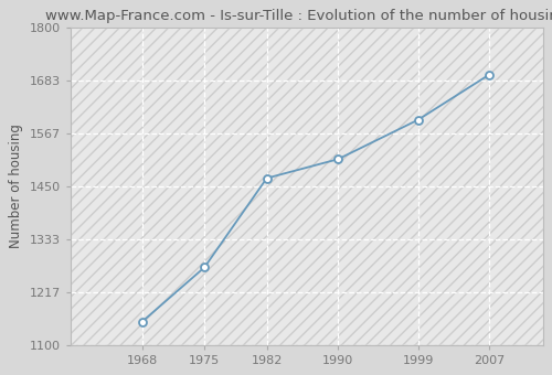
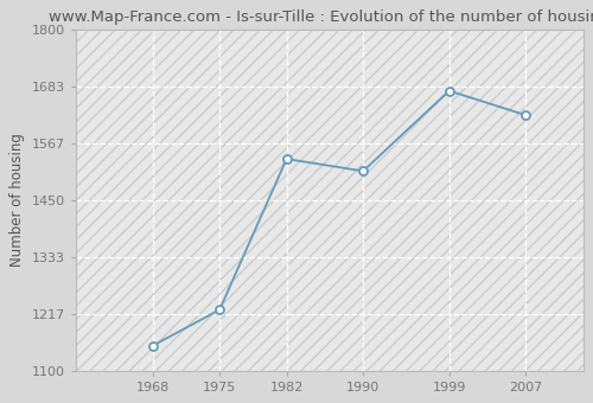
1975: 1271 -> 1225
1982: 1468 -> 1535
1999: 1597 -> 1675
2007: 1697 -> 1625
